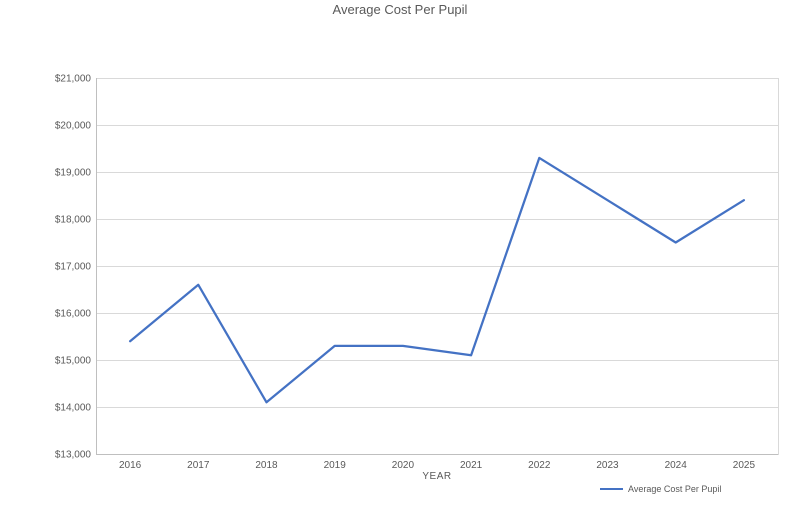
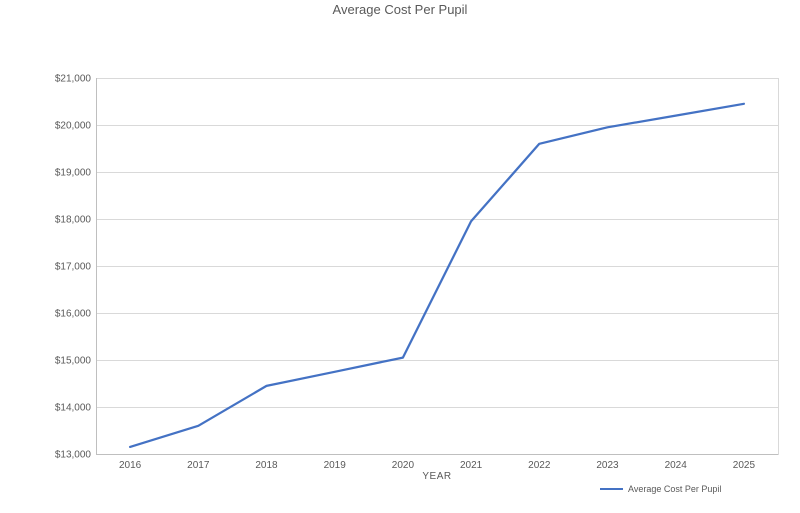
2016: $15400 -> $13200
2017: $16600 -> $13600
2018: $14100 -> $14400
2019: $15300 -> $14800
2020: $15300 -> $15000
2021: $15100 -> $18000
2022: $19300 -> $19600
2023: $18400 -> $20000
2024: $17500 -> $20200
2025: $18400 -> $20400
